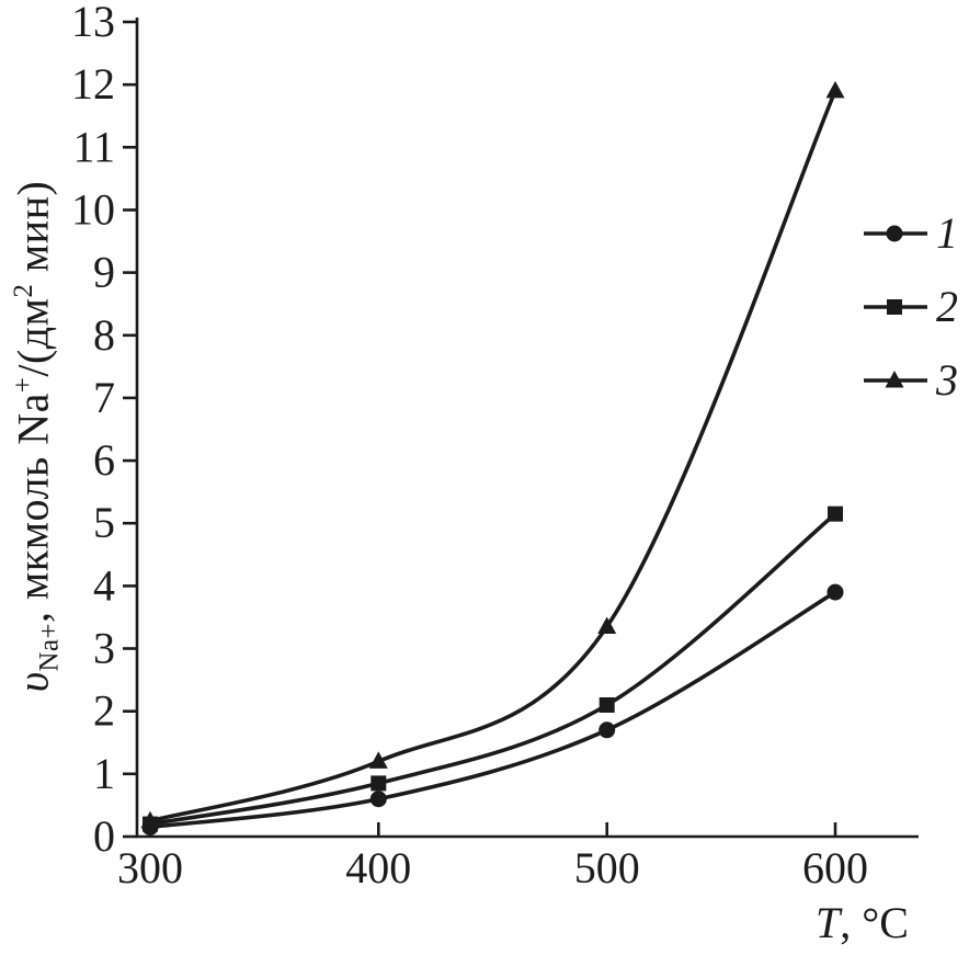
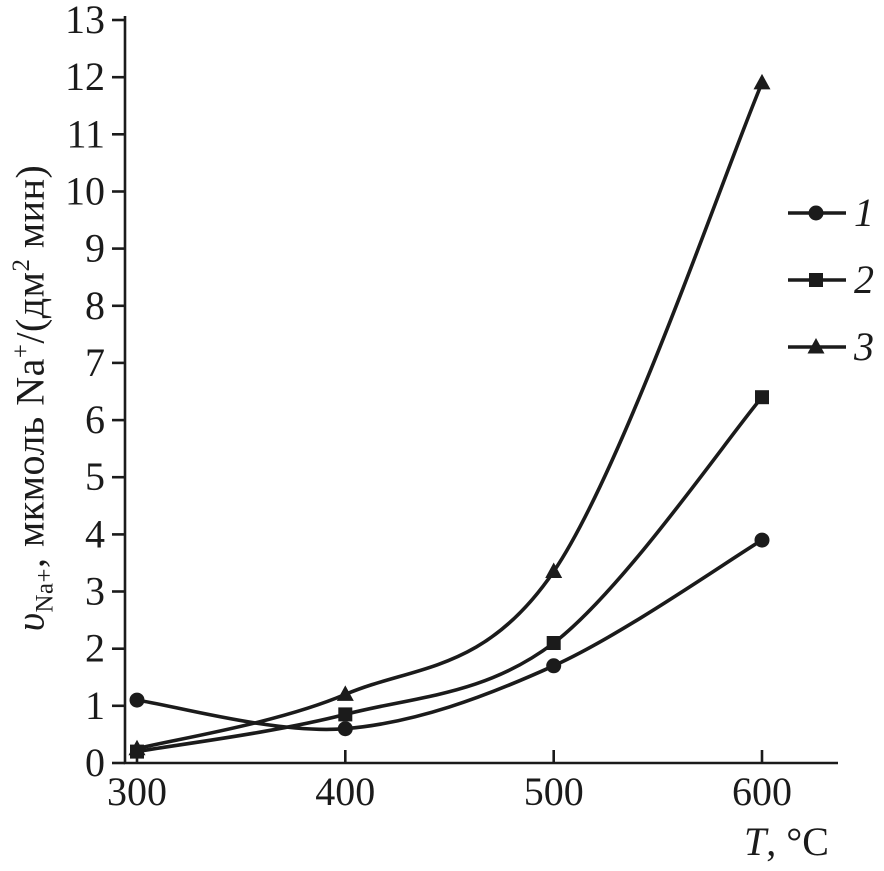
1/300: 0.1 -> 1.1
2/600: 5.2 -> 6.4
